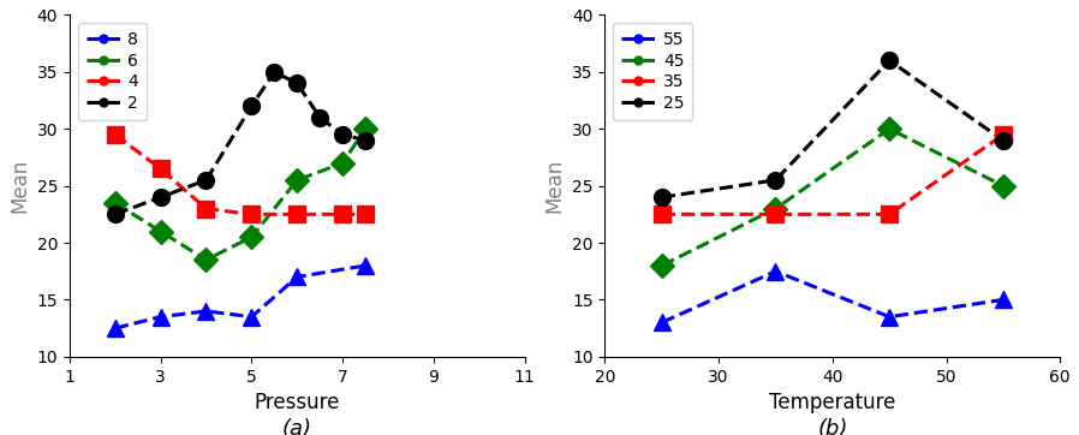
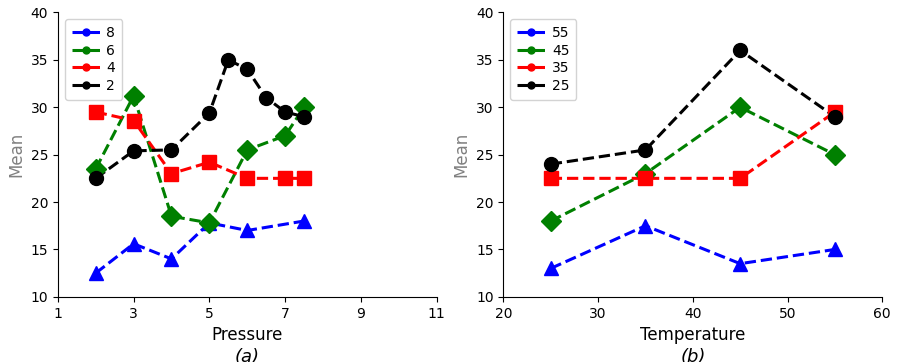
8/3: 13.5 -> 15.6
6/3: 21.0 -> 31.2
4/3: 26.5 -> 28.6
2/3: 24.0 -> 25.4
8/5: 13.5 -> 17.8
6/5: 20.5 -> 17.8
4/5: 22.5 -> 24.2
2/5: 32.0 -> 29.4
